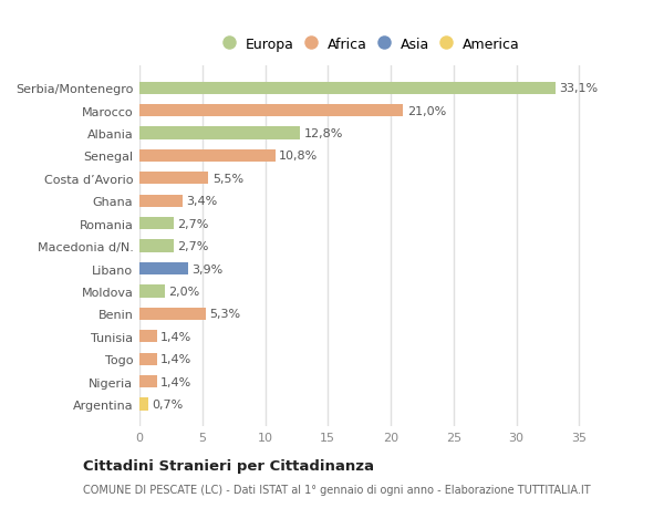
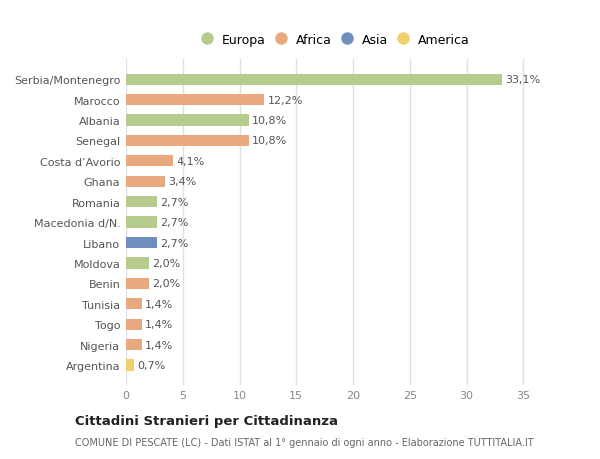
Marocco: 21,0% -> 12,2%
Albania: 12,8% -> 10,8%
Costa d’Avorio: 5,5% -> 4,1%
Libano: 3,9% -> 2,7%
Benin: 5,3% -> 2,0%
